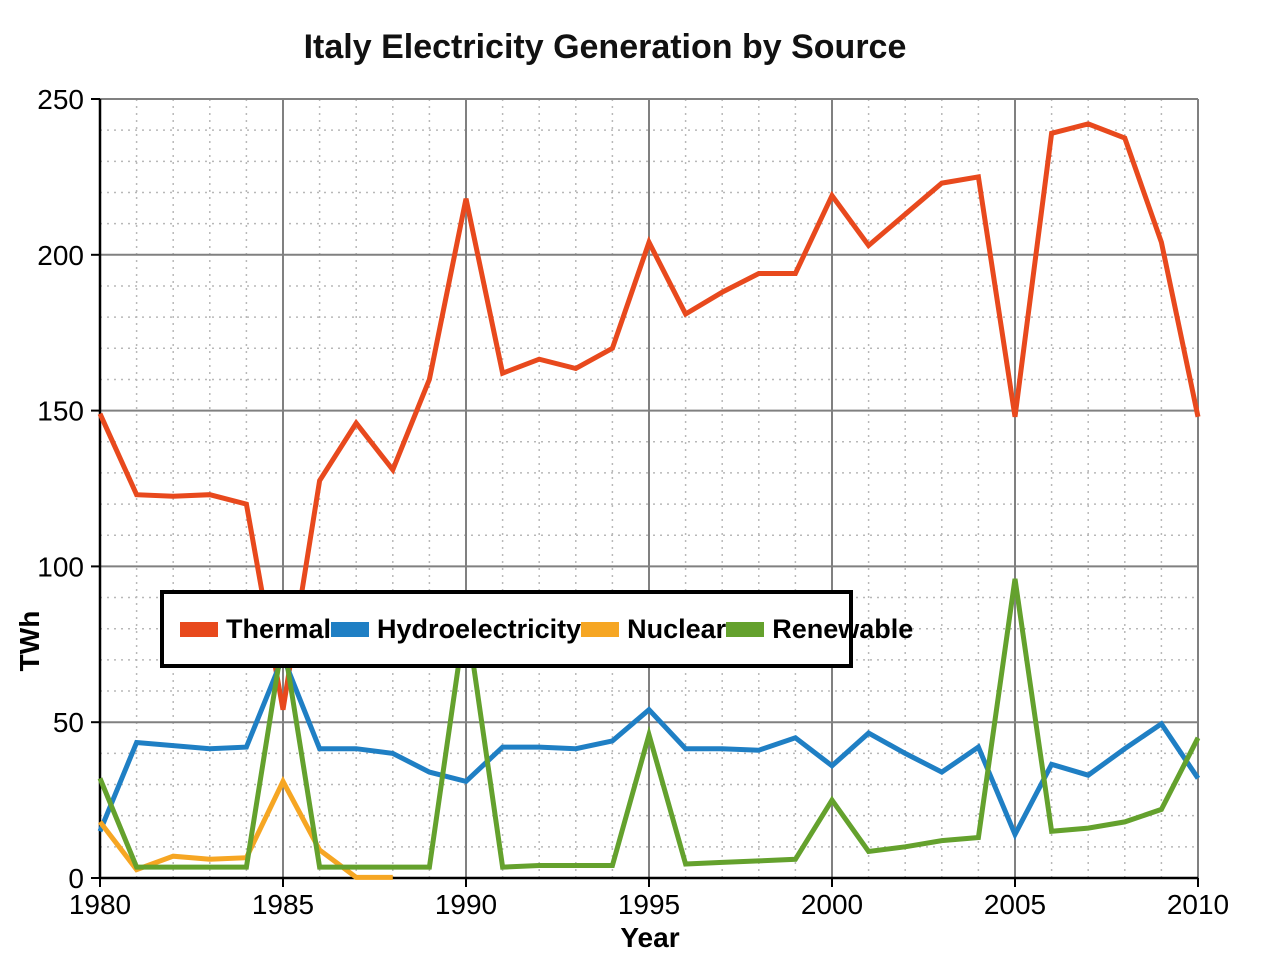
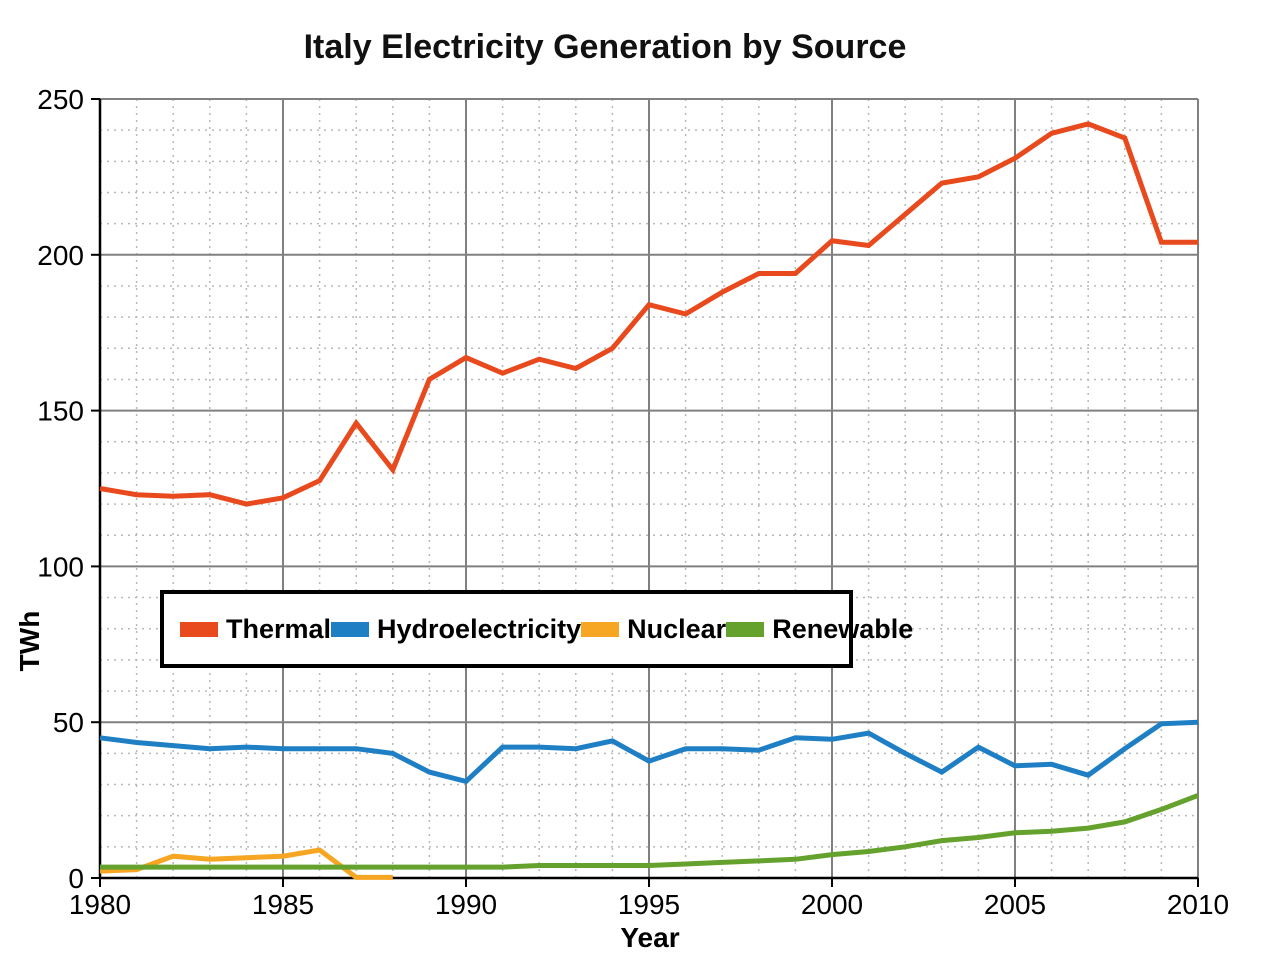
Thermal/1980: 149 -> 125
Hydroelectricity/1980: 15 -> 45
Nuclear/1980: 18 -> 2
Renewable/1980: 32 -> 4
Thermal/1985: 54 -> 122
Hydroelectricity/1985: 71 -> 42
Nuclear/1985: 31 -> 7
Renewable/1985: 77 -> 4
Thermal/1990: 218 -> 167
Renewable/1990: 85 -> 4
Thermal/1995: 204 -> 184
Hydroelectricity/1995: 54 -> 38
Renewable/1995: 46 -> 4
Thermal/2000: 219 -> 204
Hydroelectricity/2000: 36 -> 44
Renewable/2000: 25 -> 8
Thermal/2005: 148 -> 231
Hydroelectricity/2005: 14 -> 36
Renewable/2005: 96 -> 14
Thermal/2010: 148 -> 204
Hydroelectricity/2010: 32 -> 50
Renewable/2010: 45 -> 26
